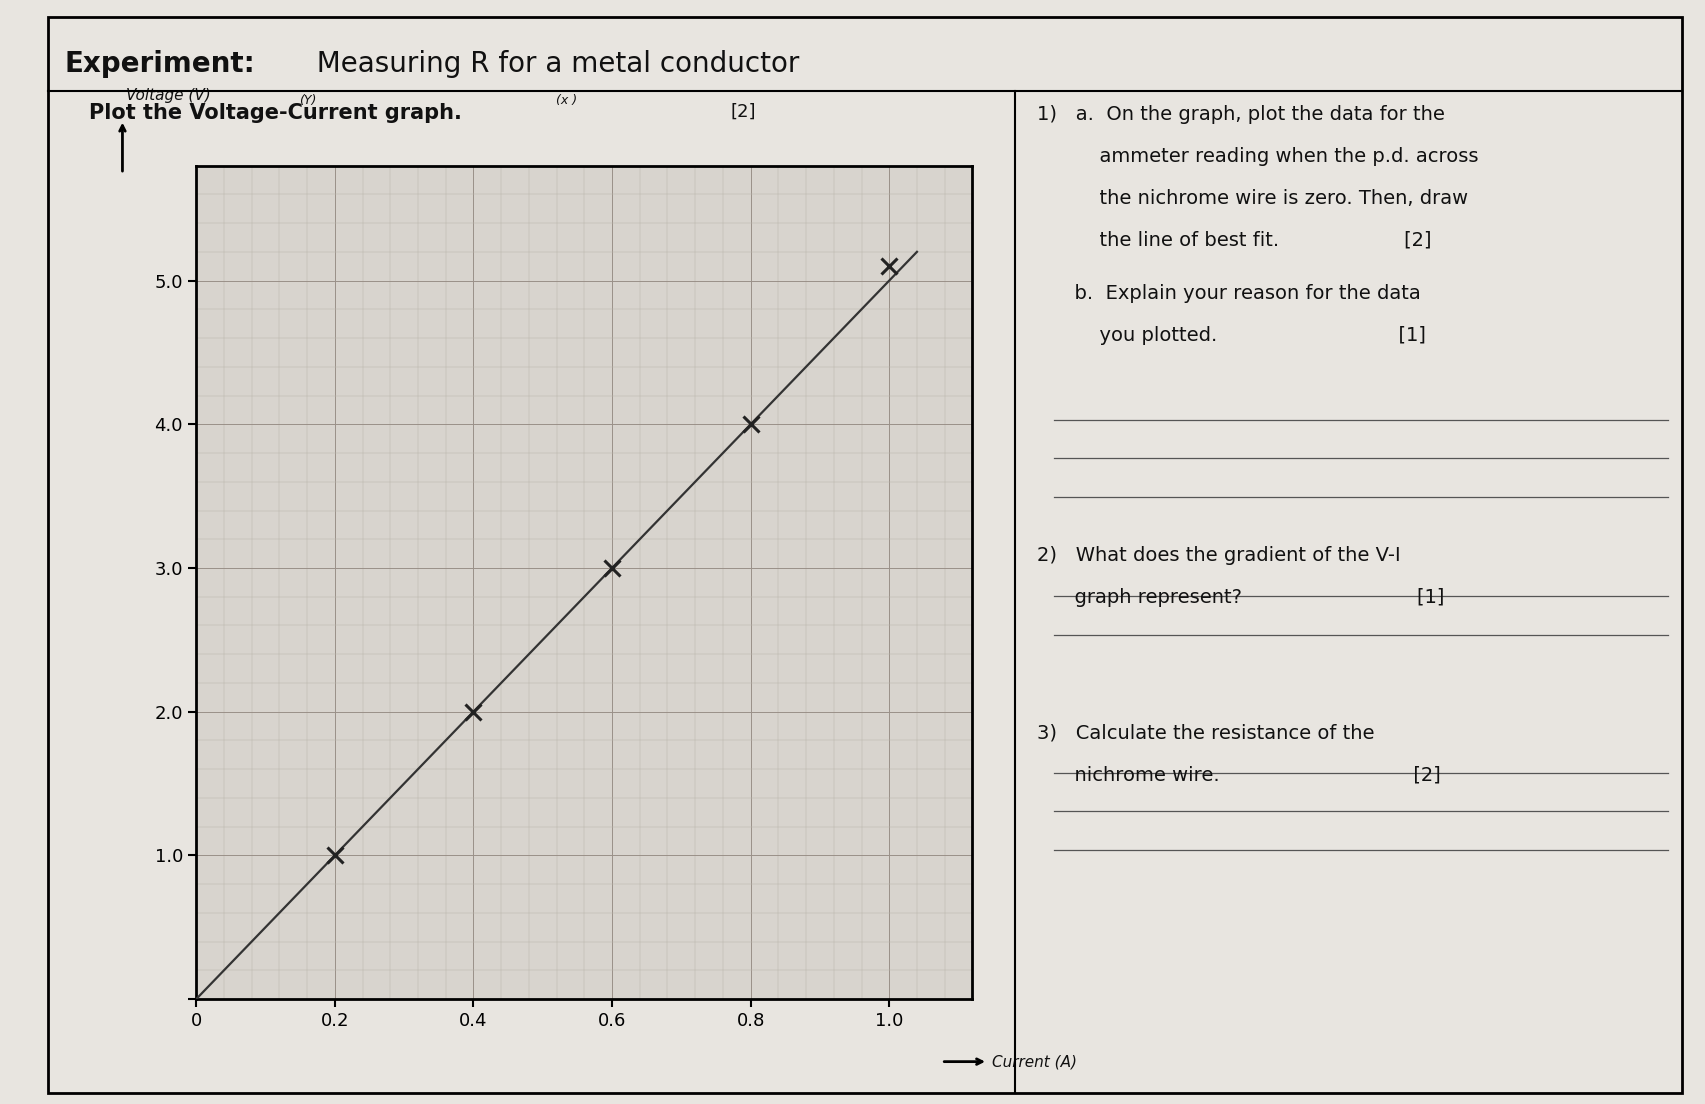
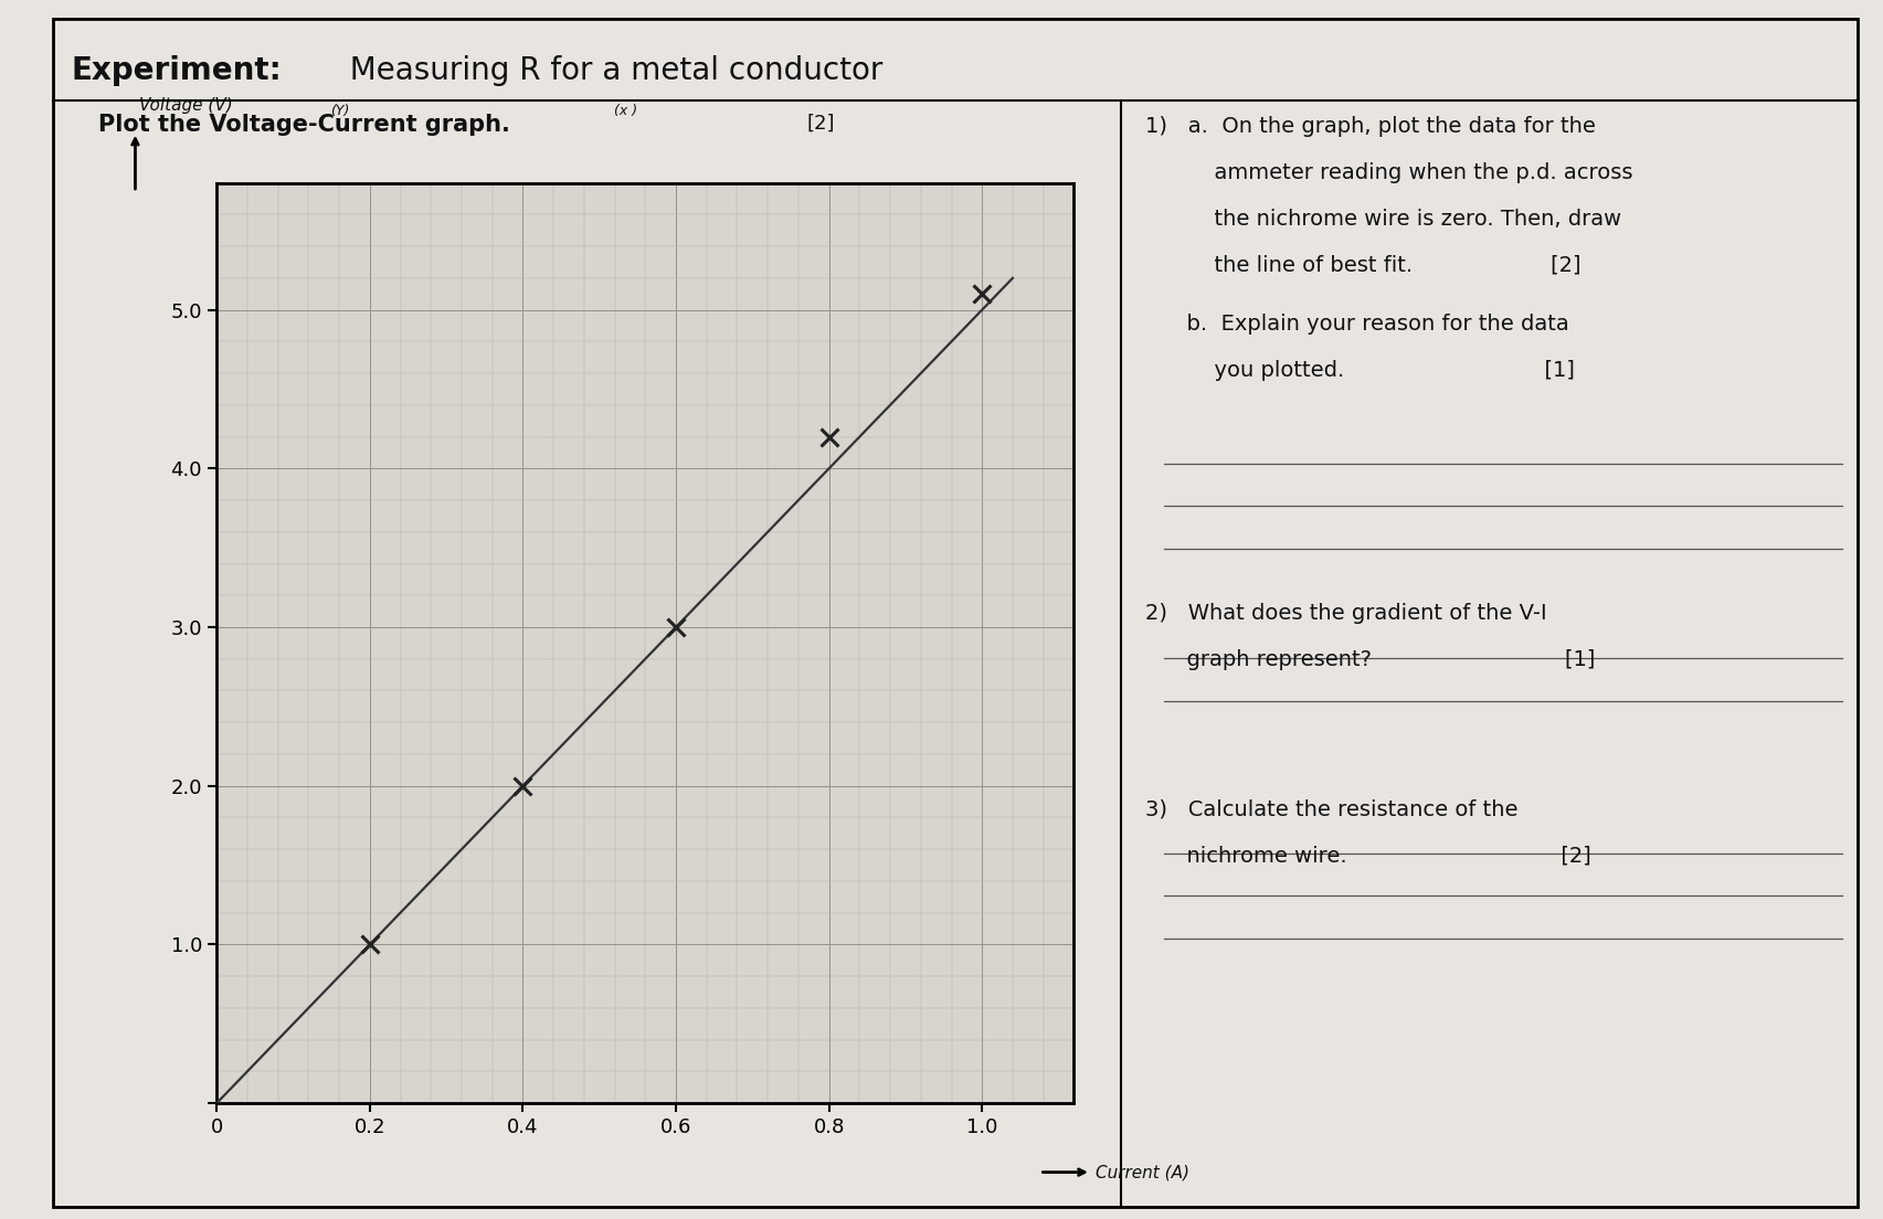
0.8: 4.0 -> 4.2
